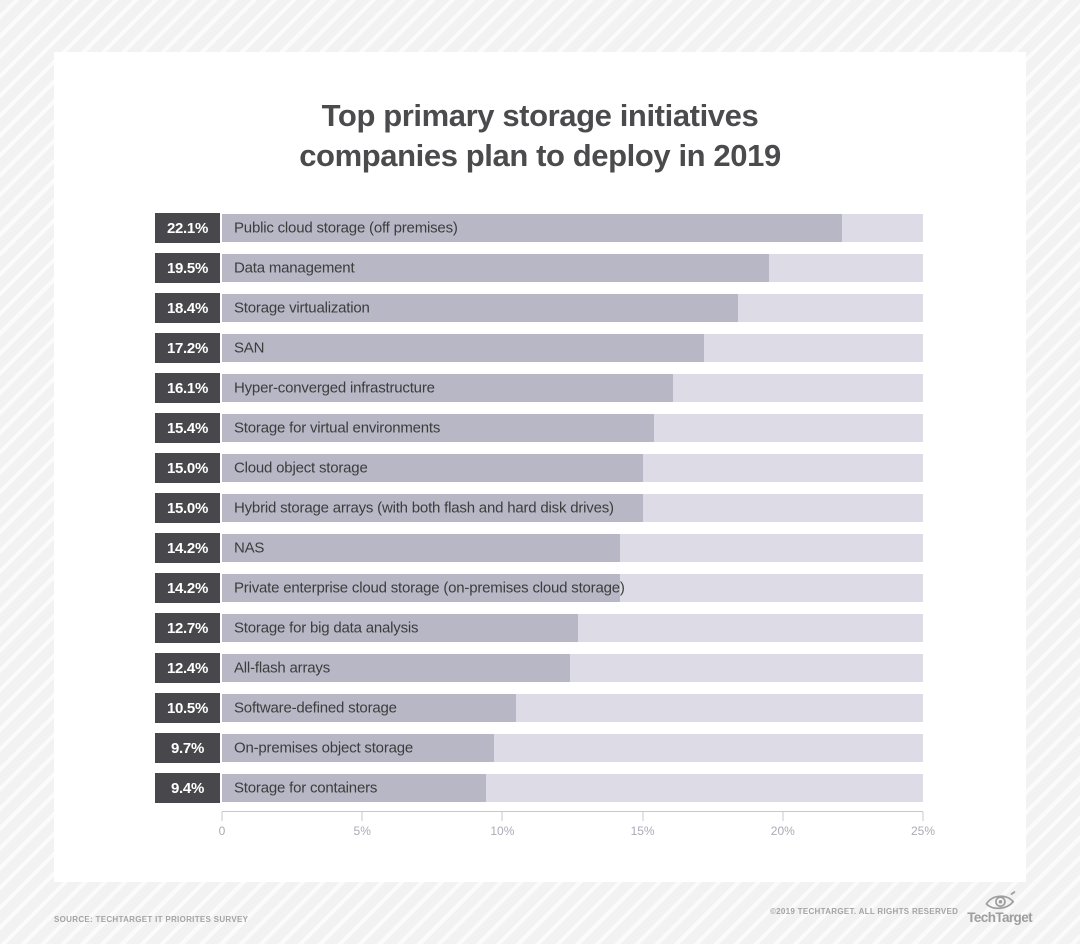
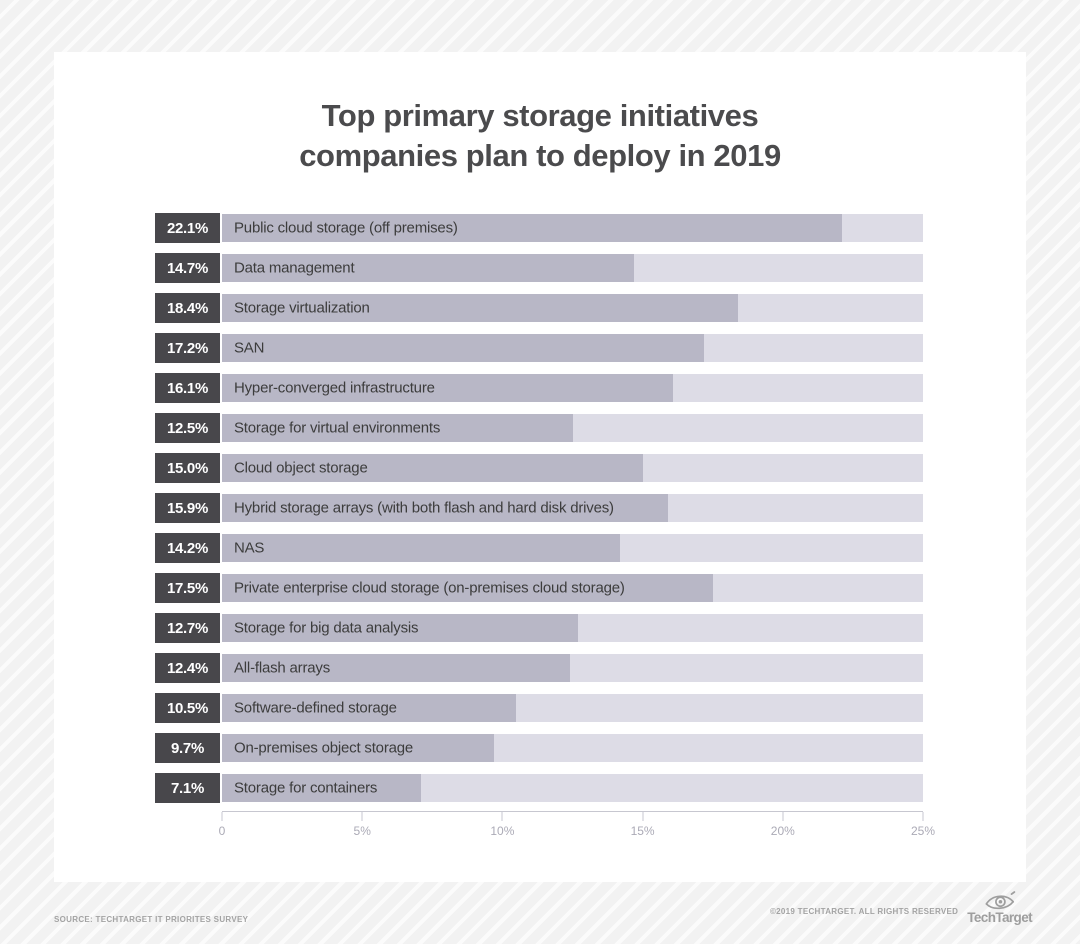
Data management: 19.5% -> 14.7%
Storage for virtual environments: 15.4% -> 12.5%
Hybrid storage arrays (with both flash and hard disk drives): 15.0% -> 15.9%
Private enterprise cloud storage (on-premises cloud storage): 14.2% -> 17.5%
Storage for containers: 9.4% -> 7.1%
